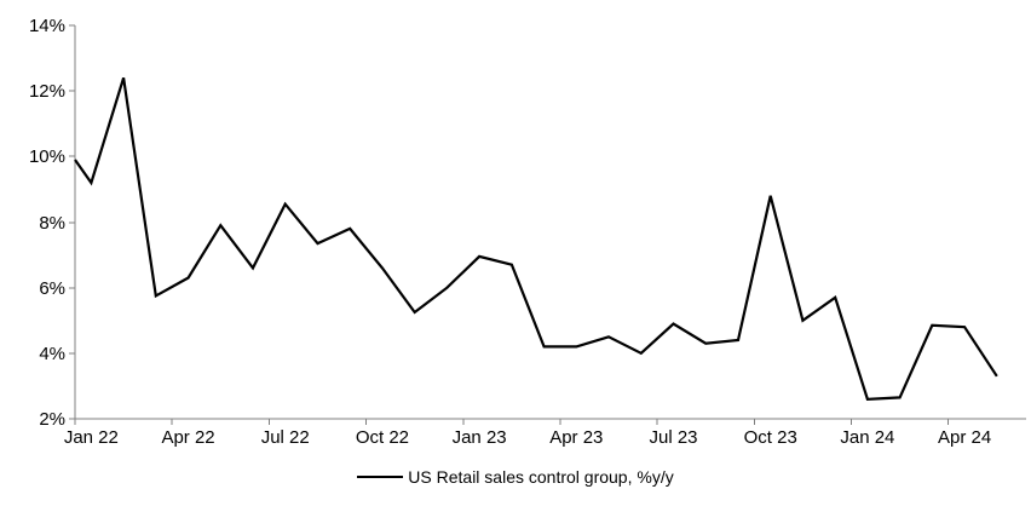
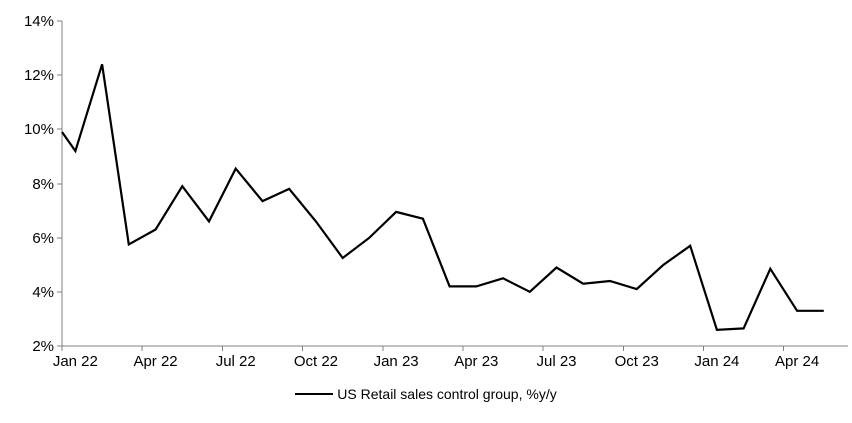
Oct 23: 8.8% -> 4.1%
Apr 24: 4.8% -> 3.3%
